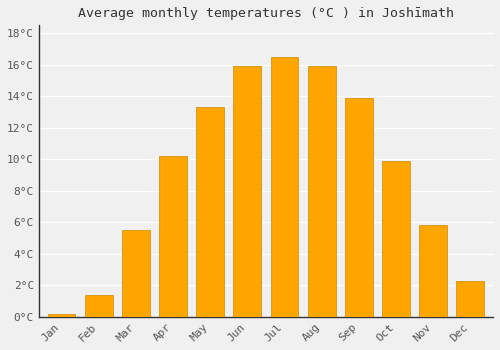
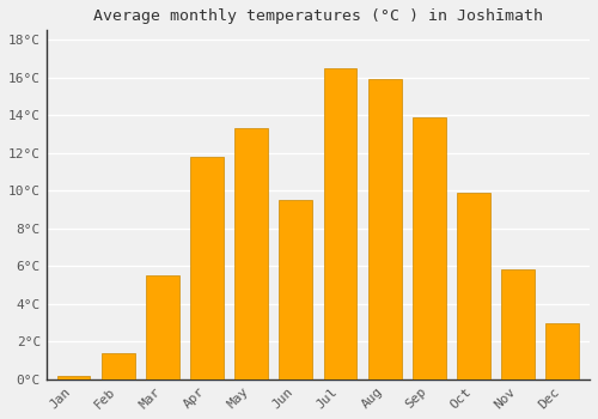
Apr: 10.2°C -> 11.8°C
Jun: 15.9°C -> 9.5°C
Dec: 2.3°C -> 3.0°C
